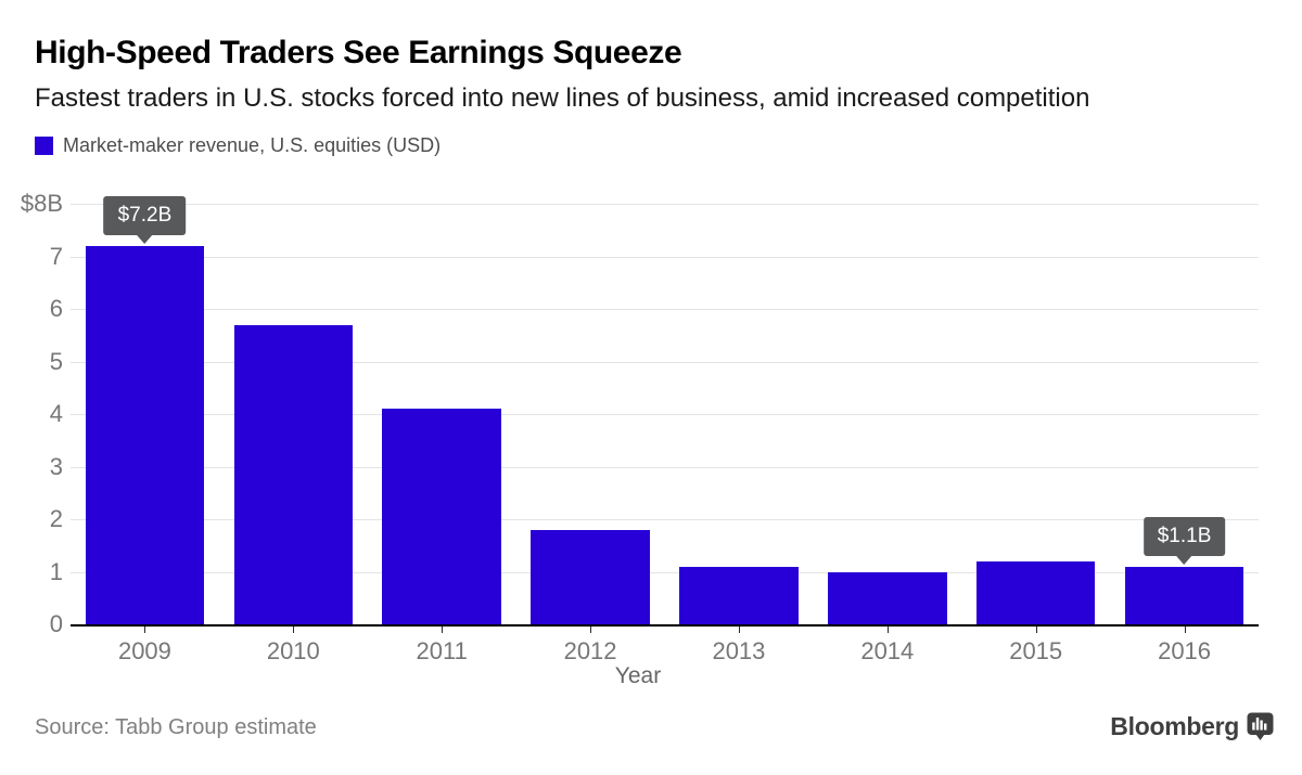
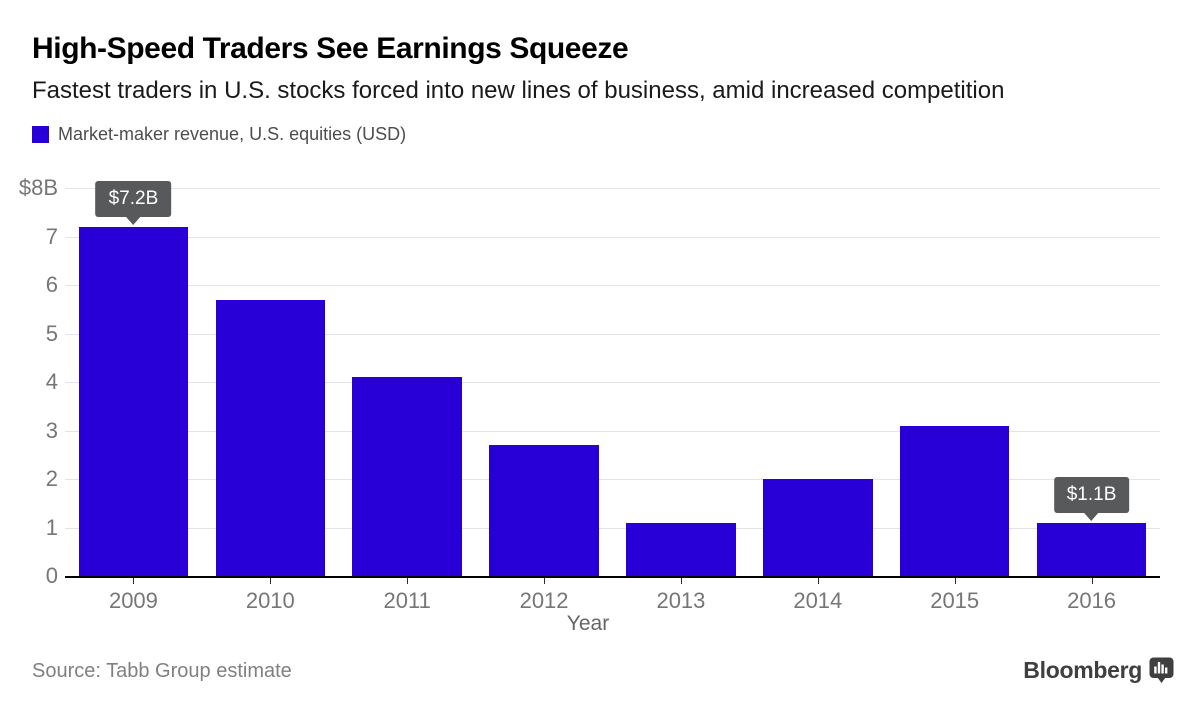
2012: $1.8B -> $2.7B
2014: $1.0B -> $2.0B
2015: $1.2B -> $3.1B
